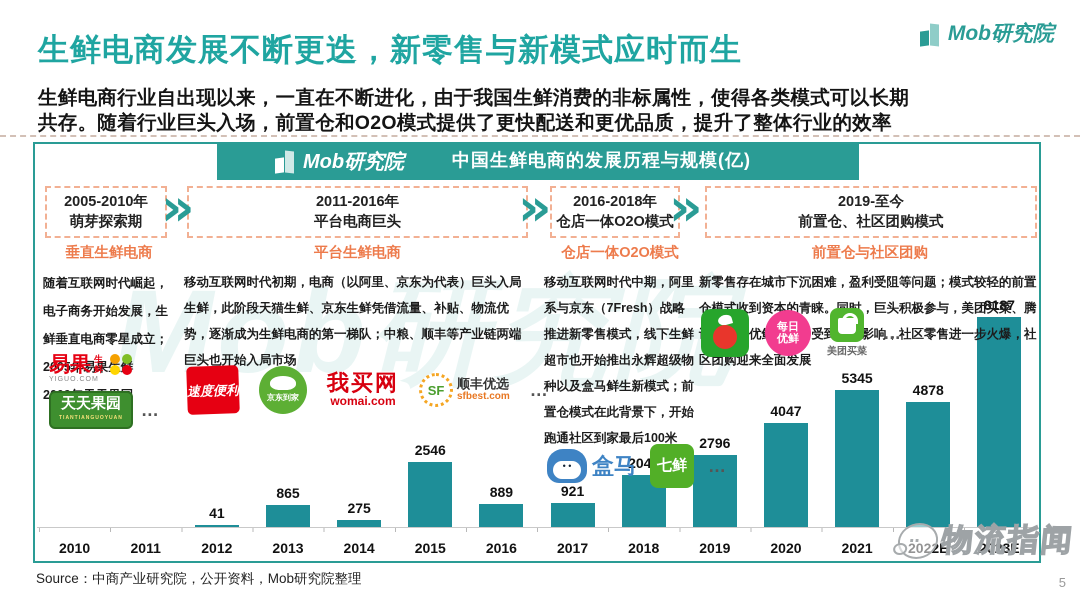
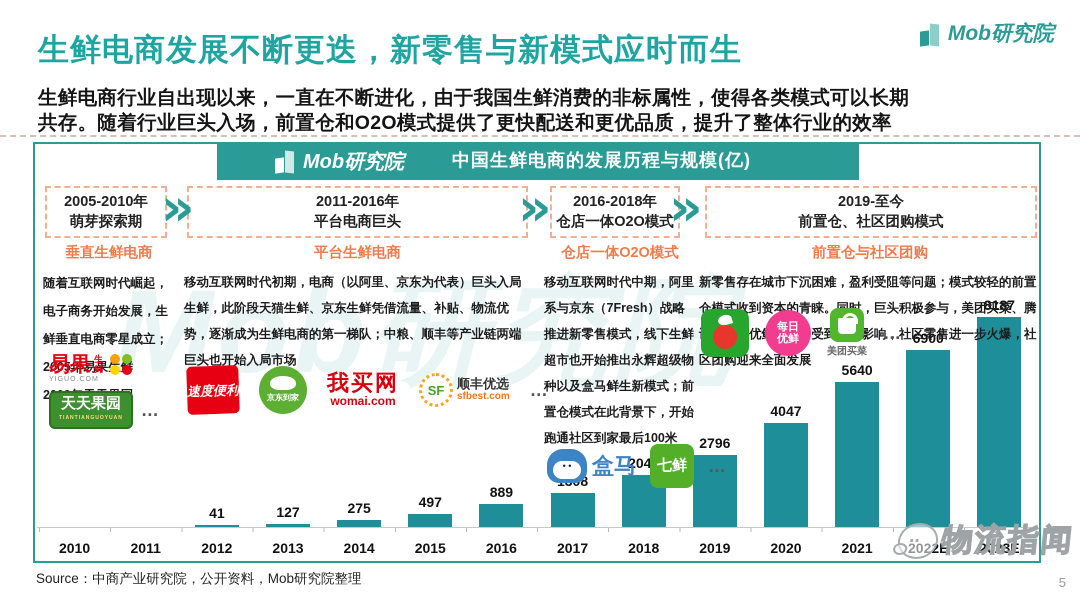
2013: 865 -> 127
2015: 2546 -> 497
2017: 921 -> 1308
2021: 5345 -> 5640
2022E: 4878 -> 6900
